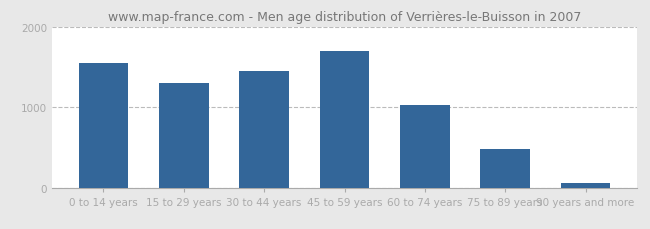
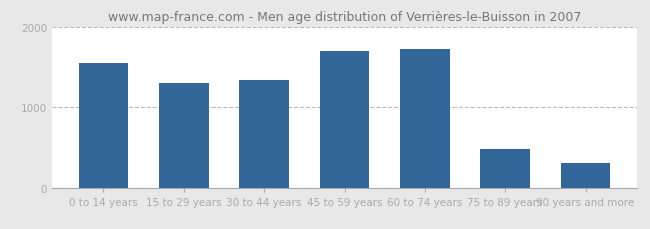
30 to 44 years: 1450 -> 1340
60 to 74 years: 1020 -> 1720
90 years and more: 60 -> 300
